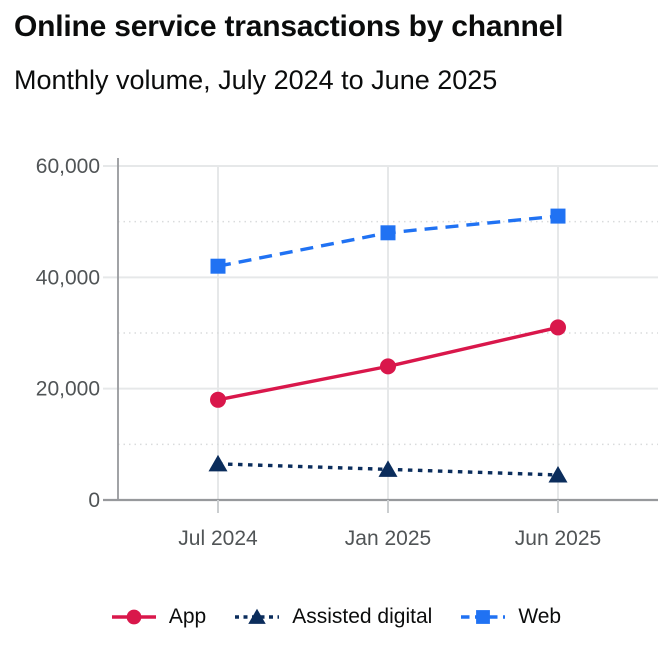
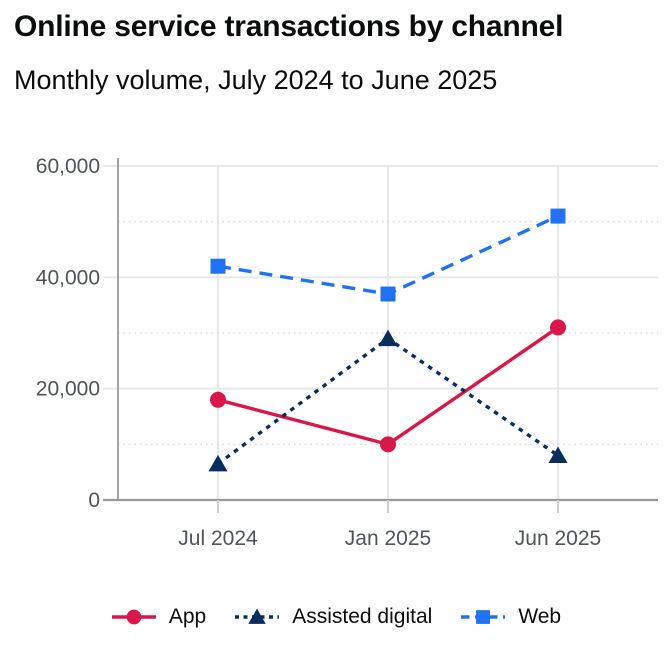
App/Jan 2025: 24000 -> 10000
Assisted digital/Jan 2025: 6000 -> 29000
Web/Jan 2025: 48000 -> 37000
Assisted digital/Jun 2025: 4000 -> 8000
